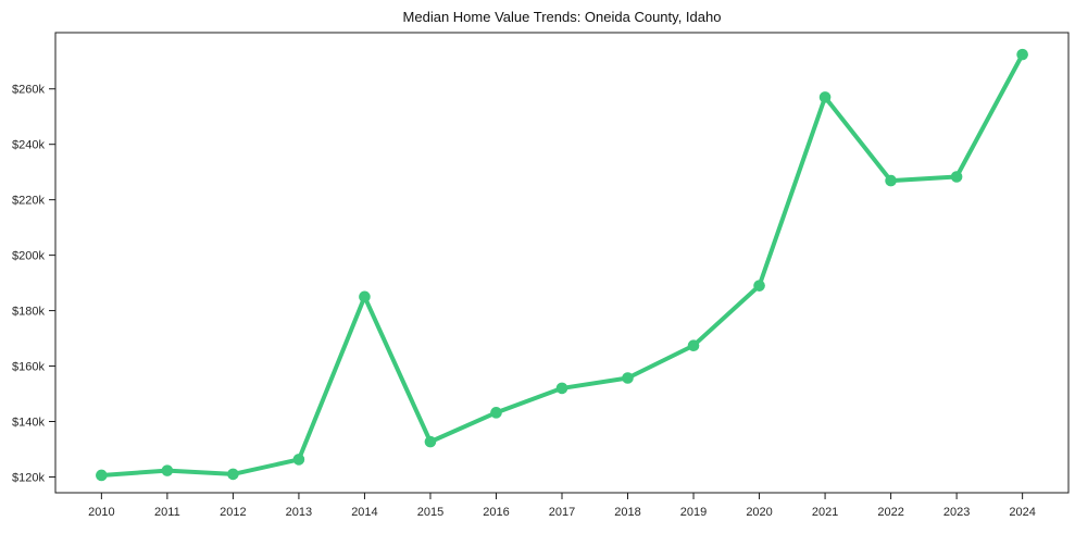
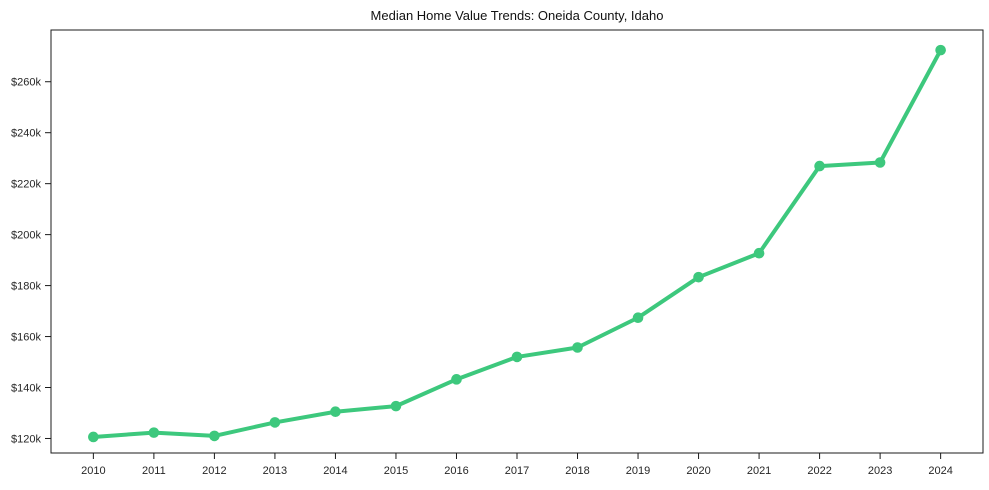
2014: $185k -> $130k
2020: $189k -> $183k
2021: $257k -> $193k
